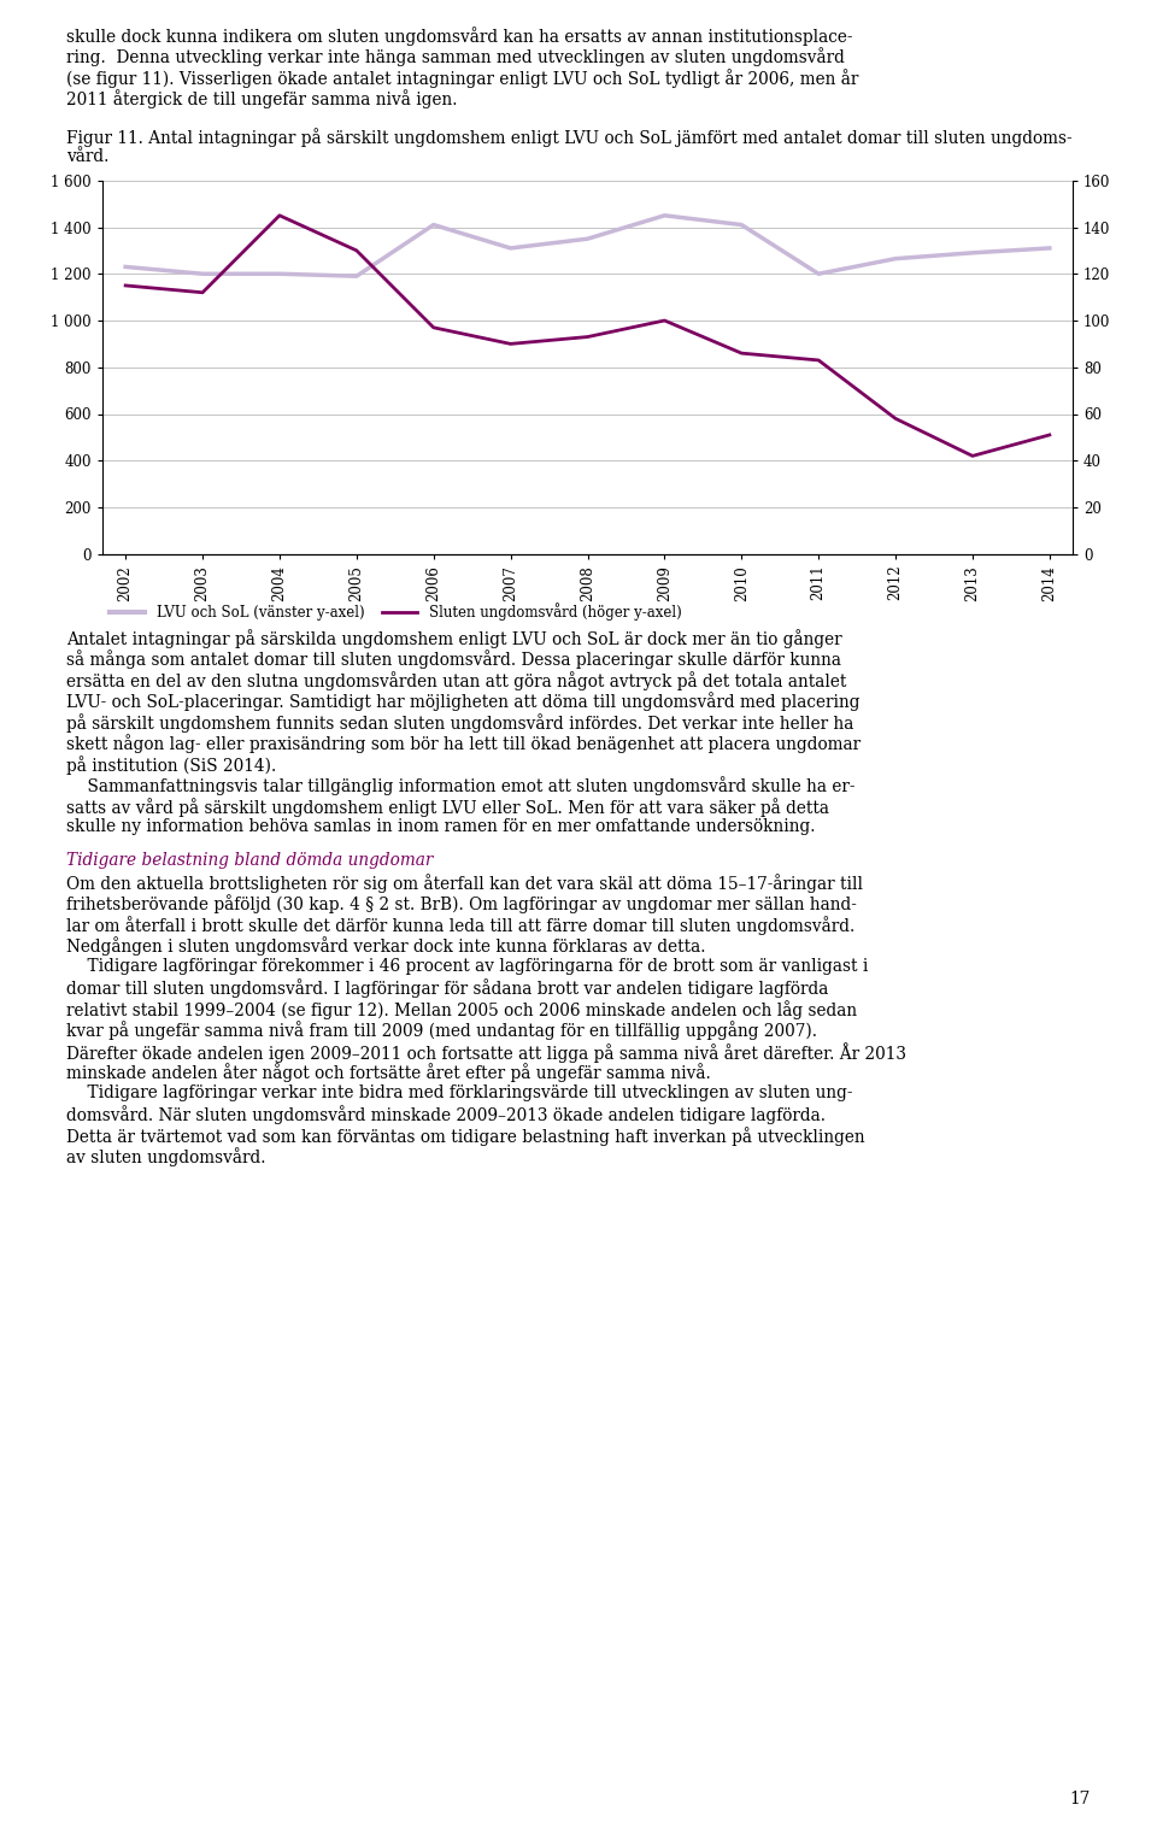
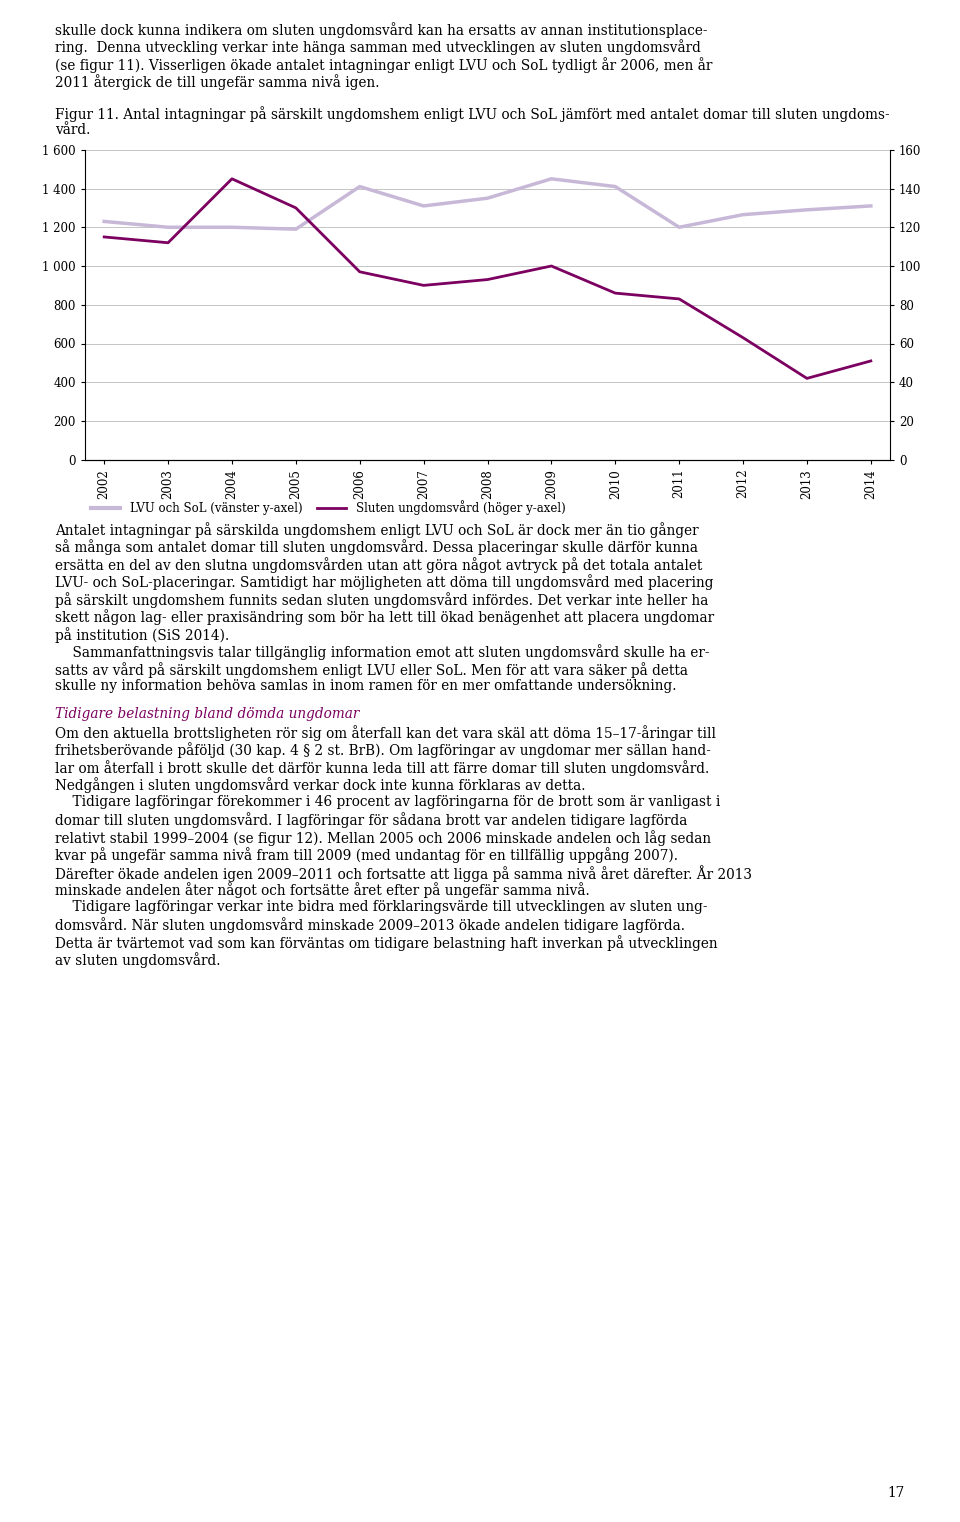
Sluten ungdomsvård (höger y-axel)/2012: 58 -> 63
